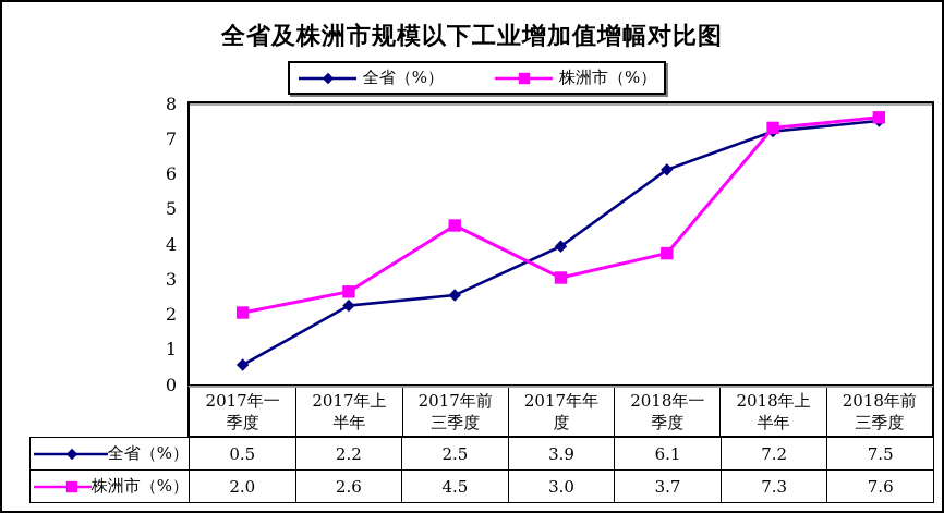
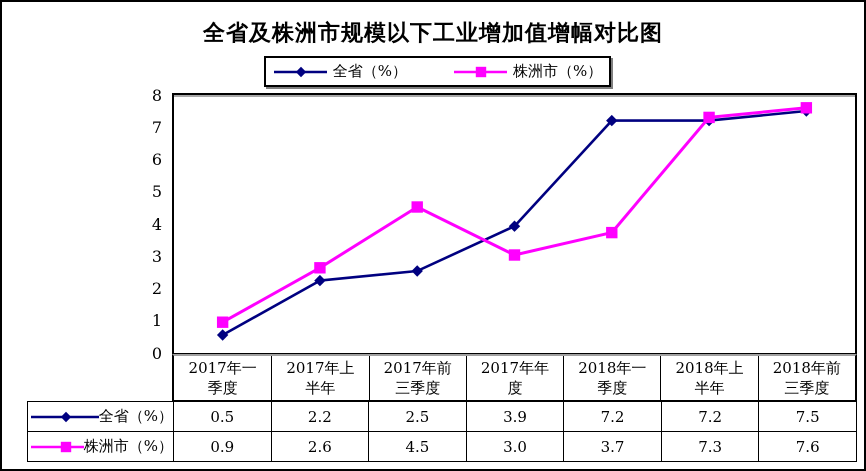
株洲市（%）/2017年一季度: 2.0 -> 0.9
全省（%）/2018年一季度: 6.1 -> 7.2
